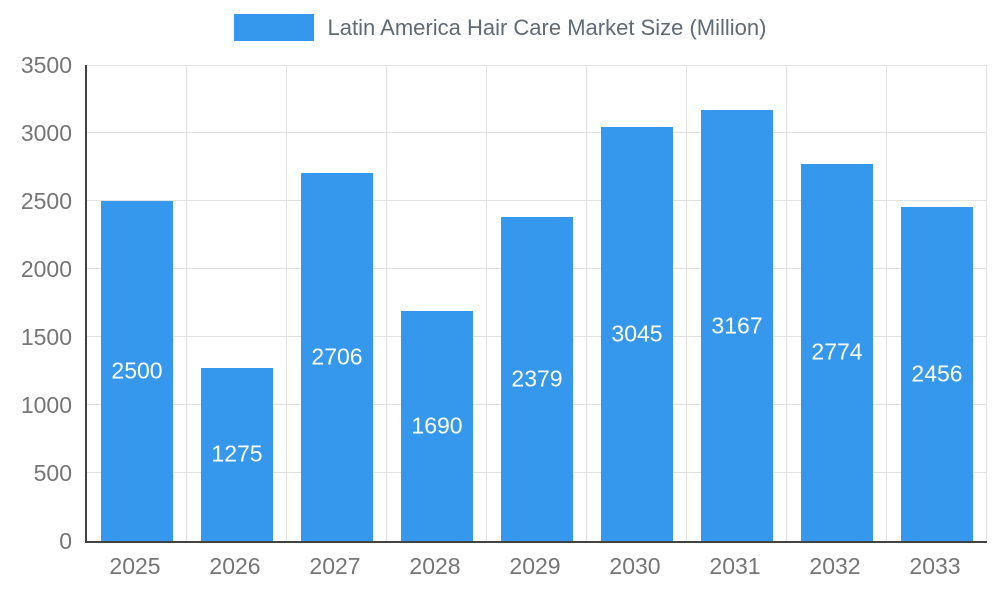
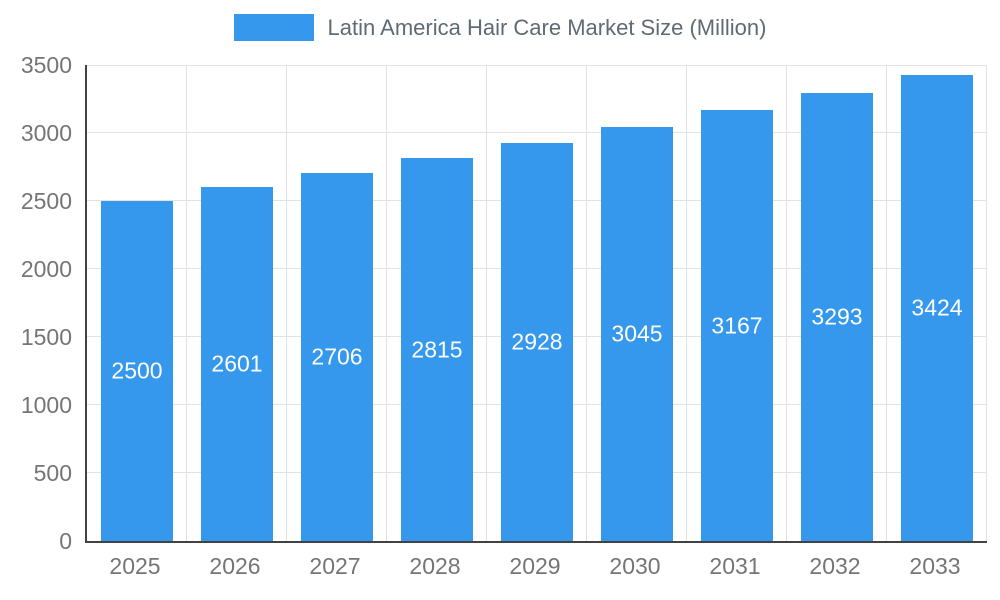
2026: 1275 -> 2601
2028: 1690 -> 2815
2029: 2379 -> 2928
2032: 2774 -> 3293
2033: 2456 -> 3424
